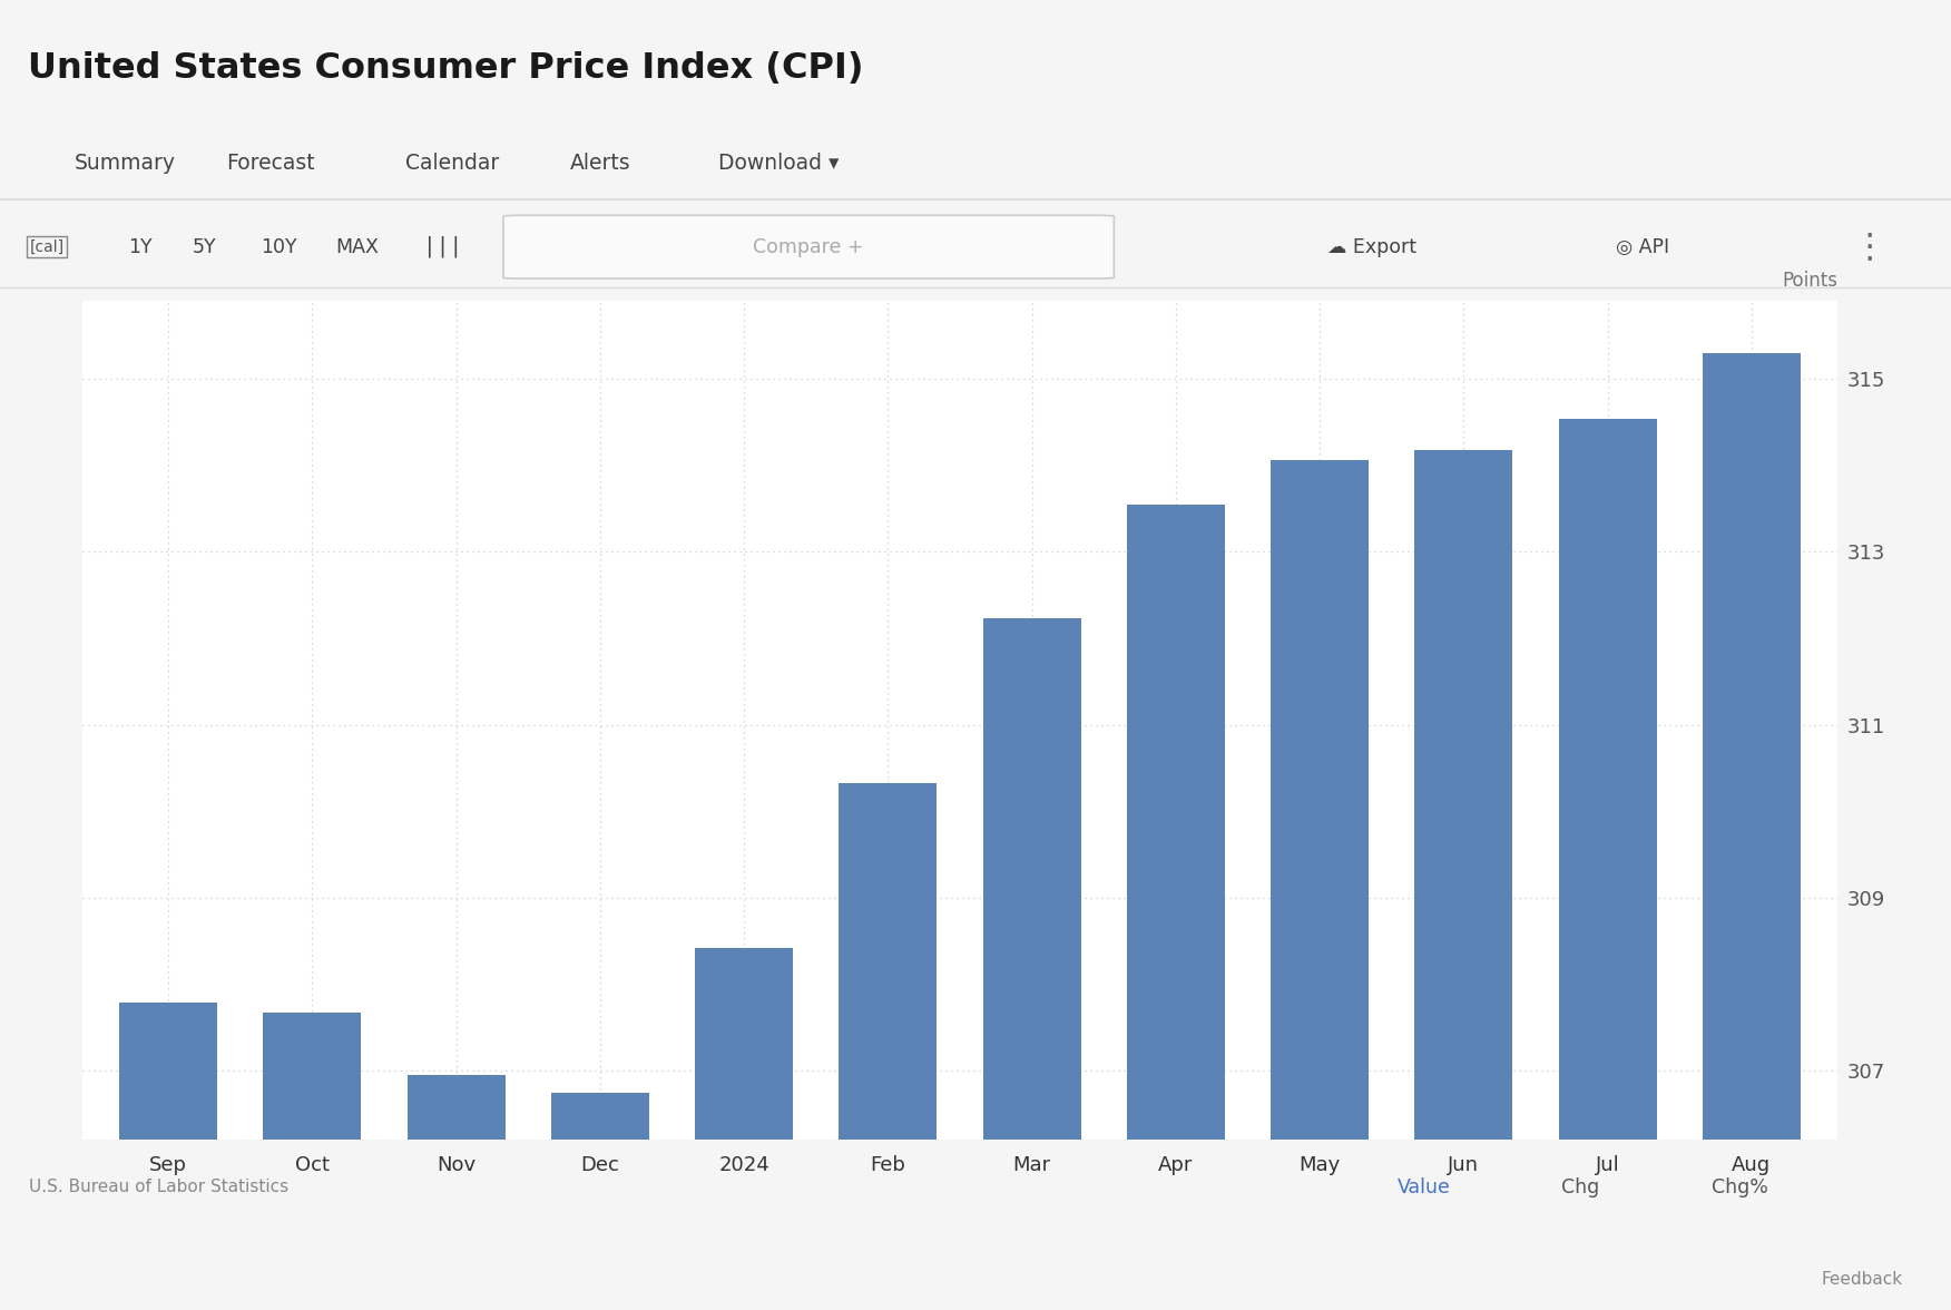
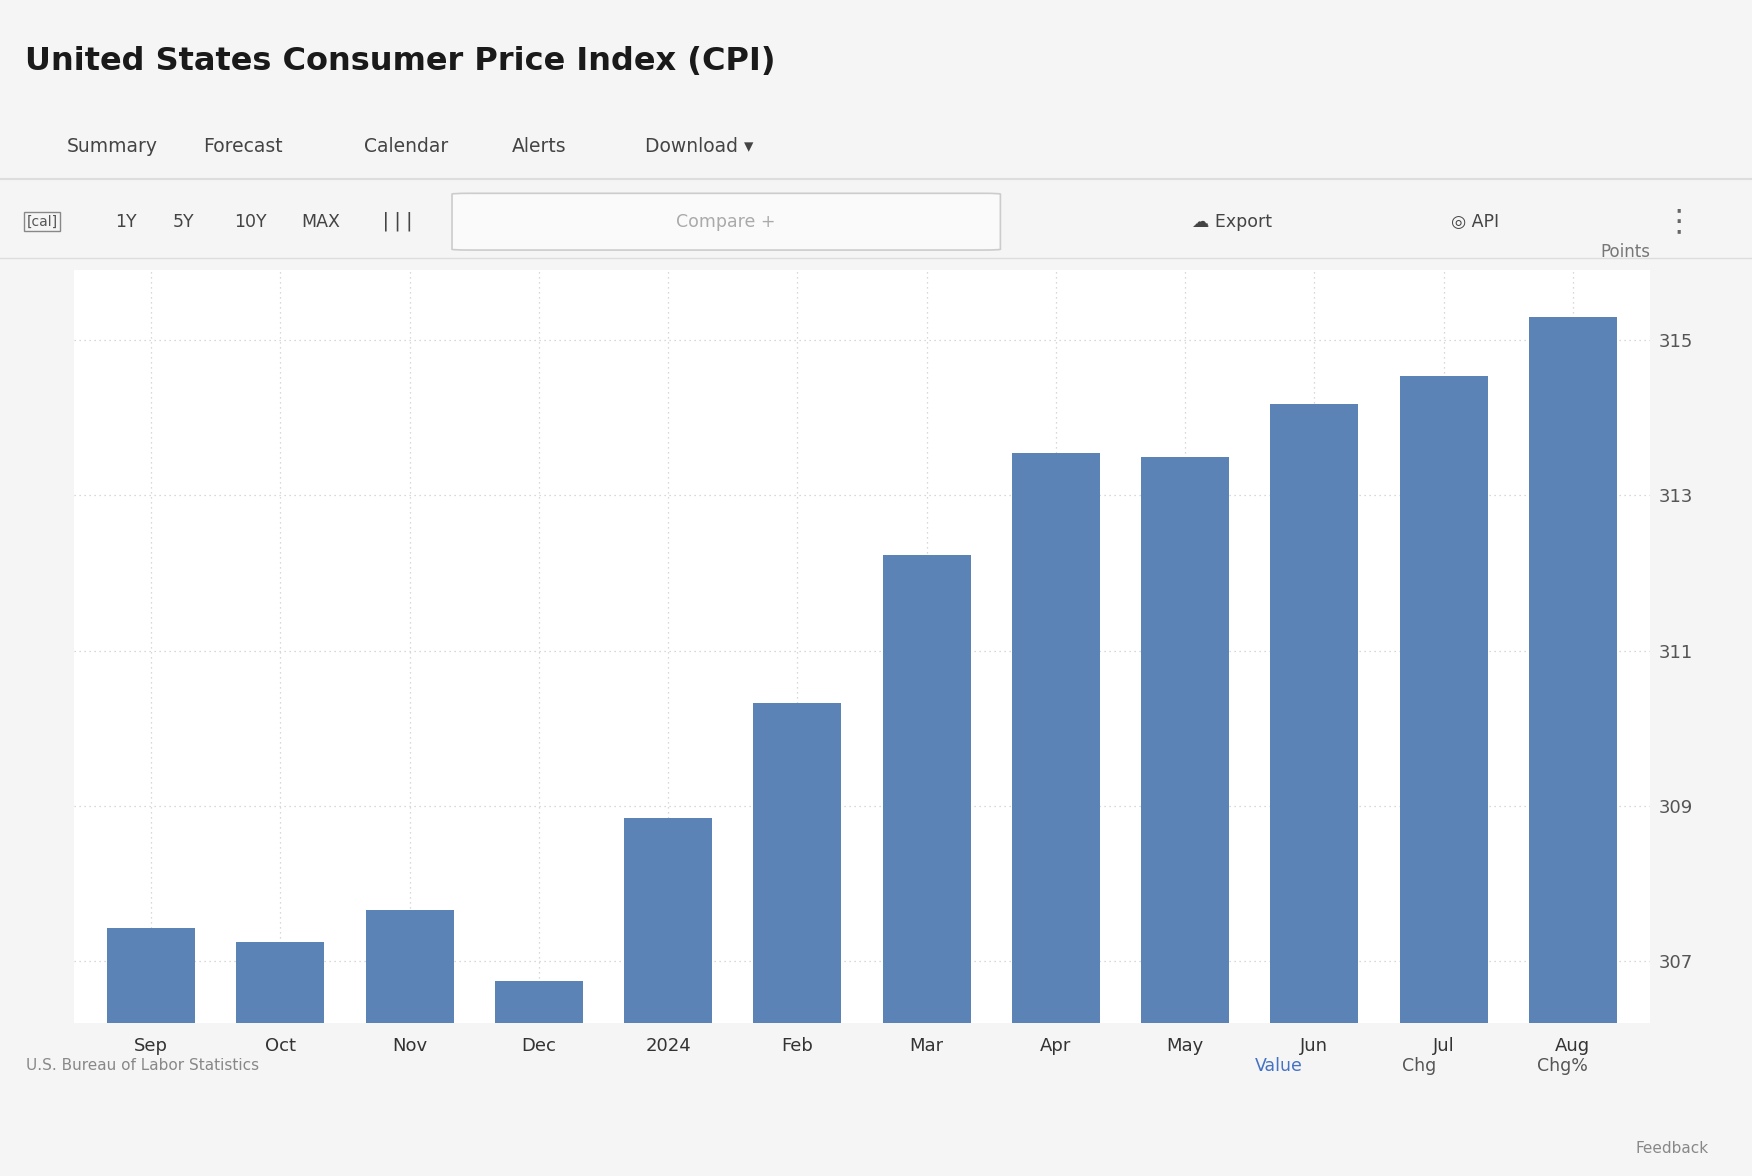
Sep: 307.79 -> 307.42
Oct: 307.67 -> 307.24
Nov: 306.95 -> 307.66
2024: 308.42 -> 308.84
May: 314.07 -> 313.50
